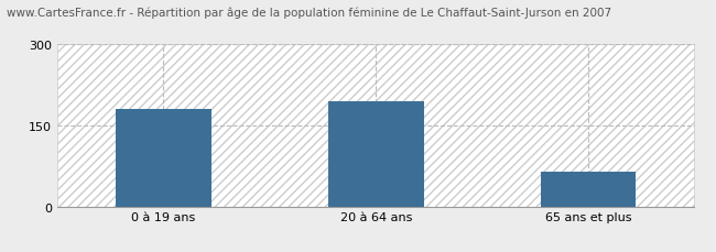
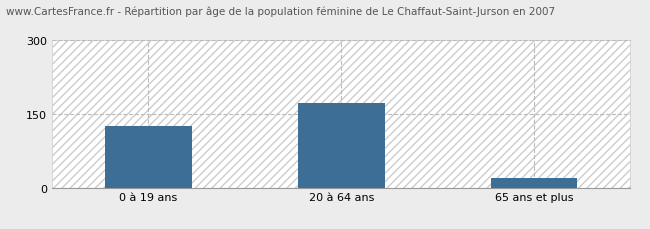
0 à 19 ans: 180 -> 126
20 à 64 ans: 195 -> 172
65 ans et plus: 65 -> 20
